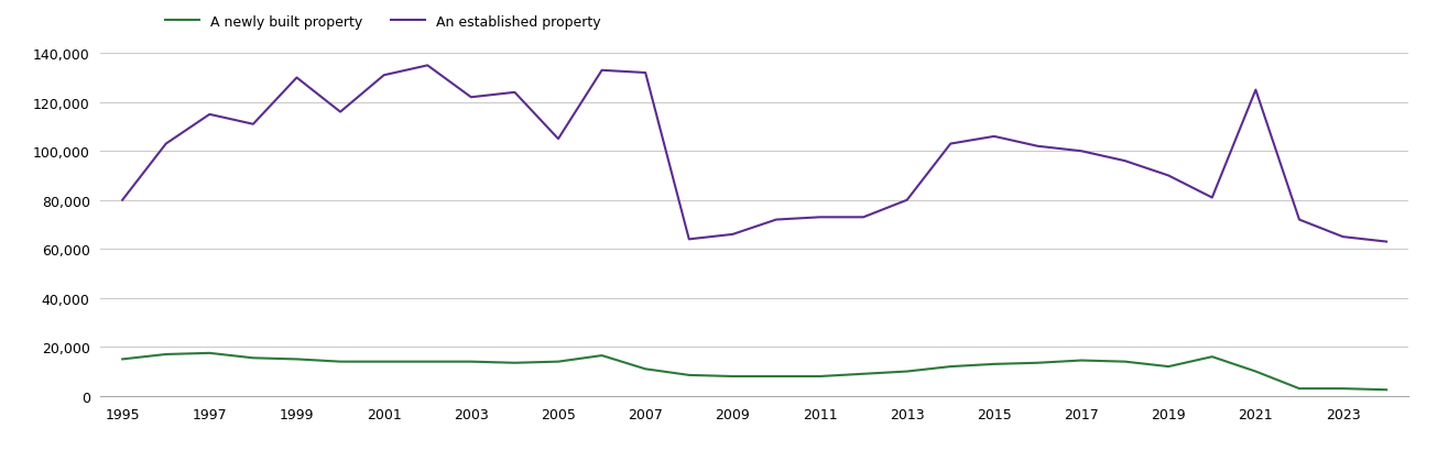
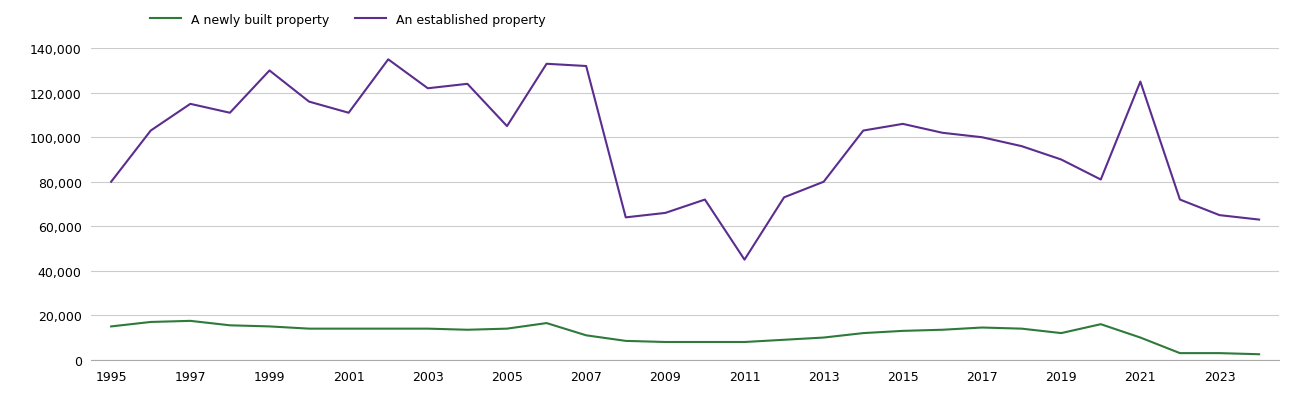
An established property/2001: 131,000 -> 111,000
An established property/2011: 73,000 -> 45,000
